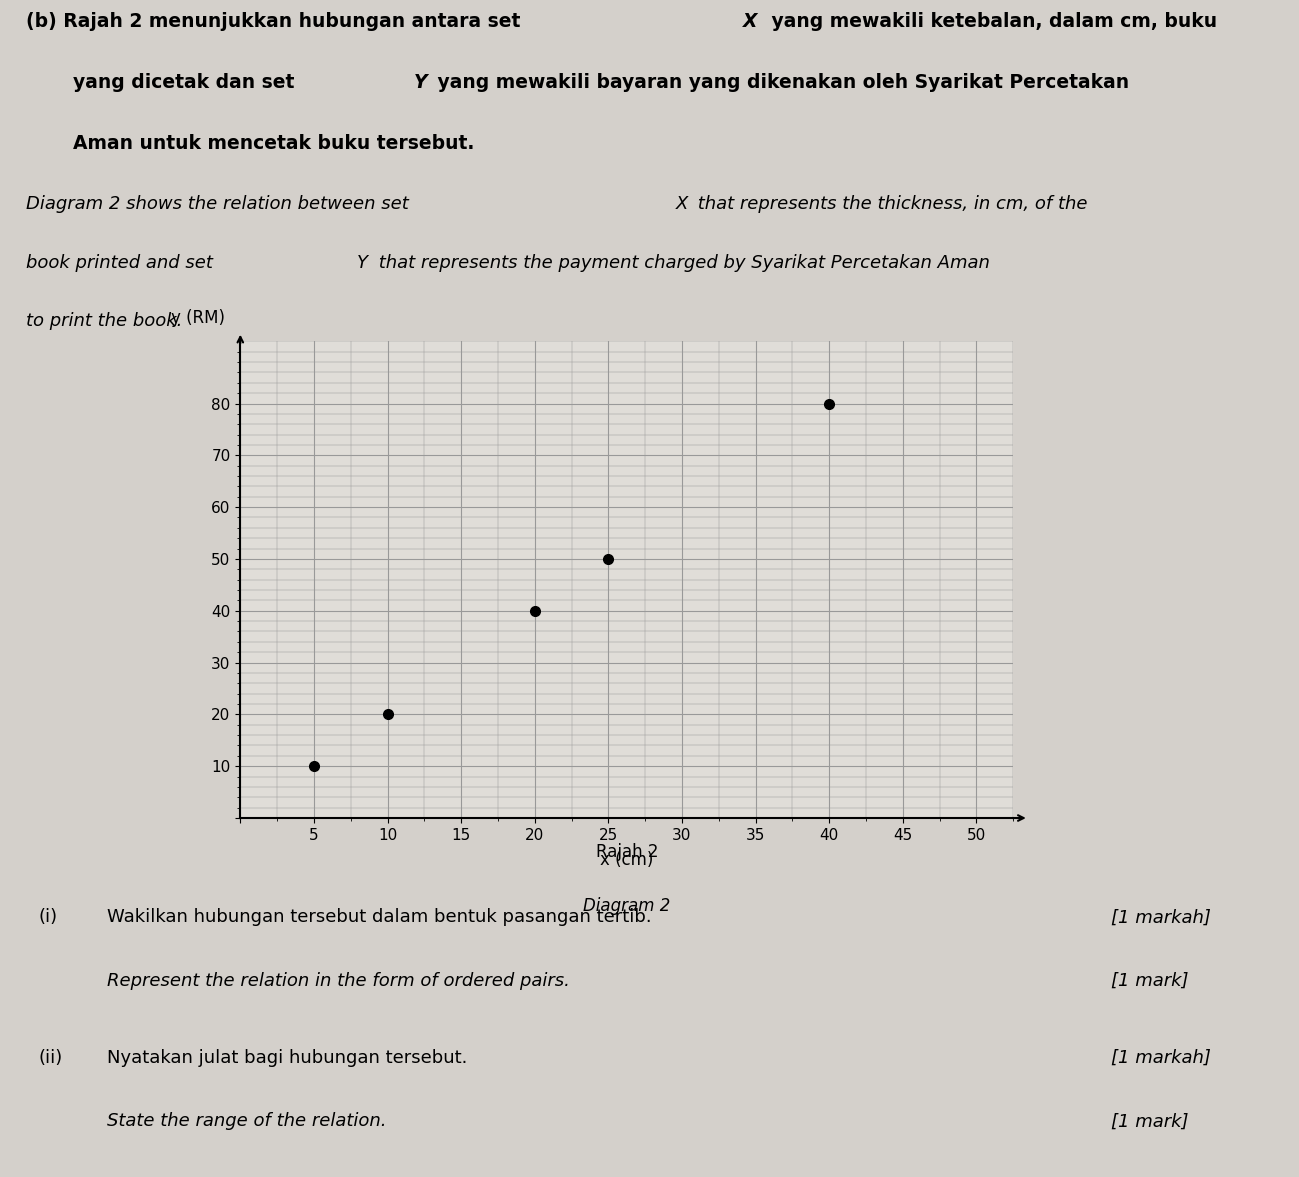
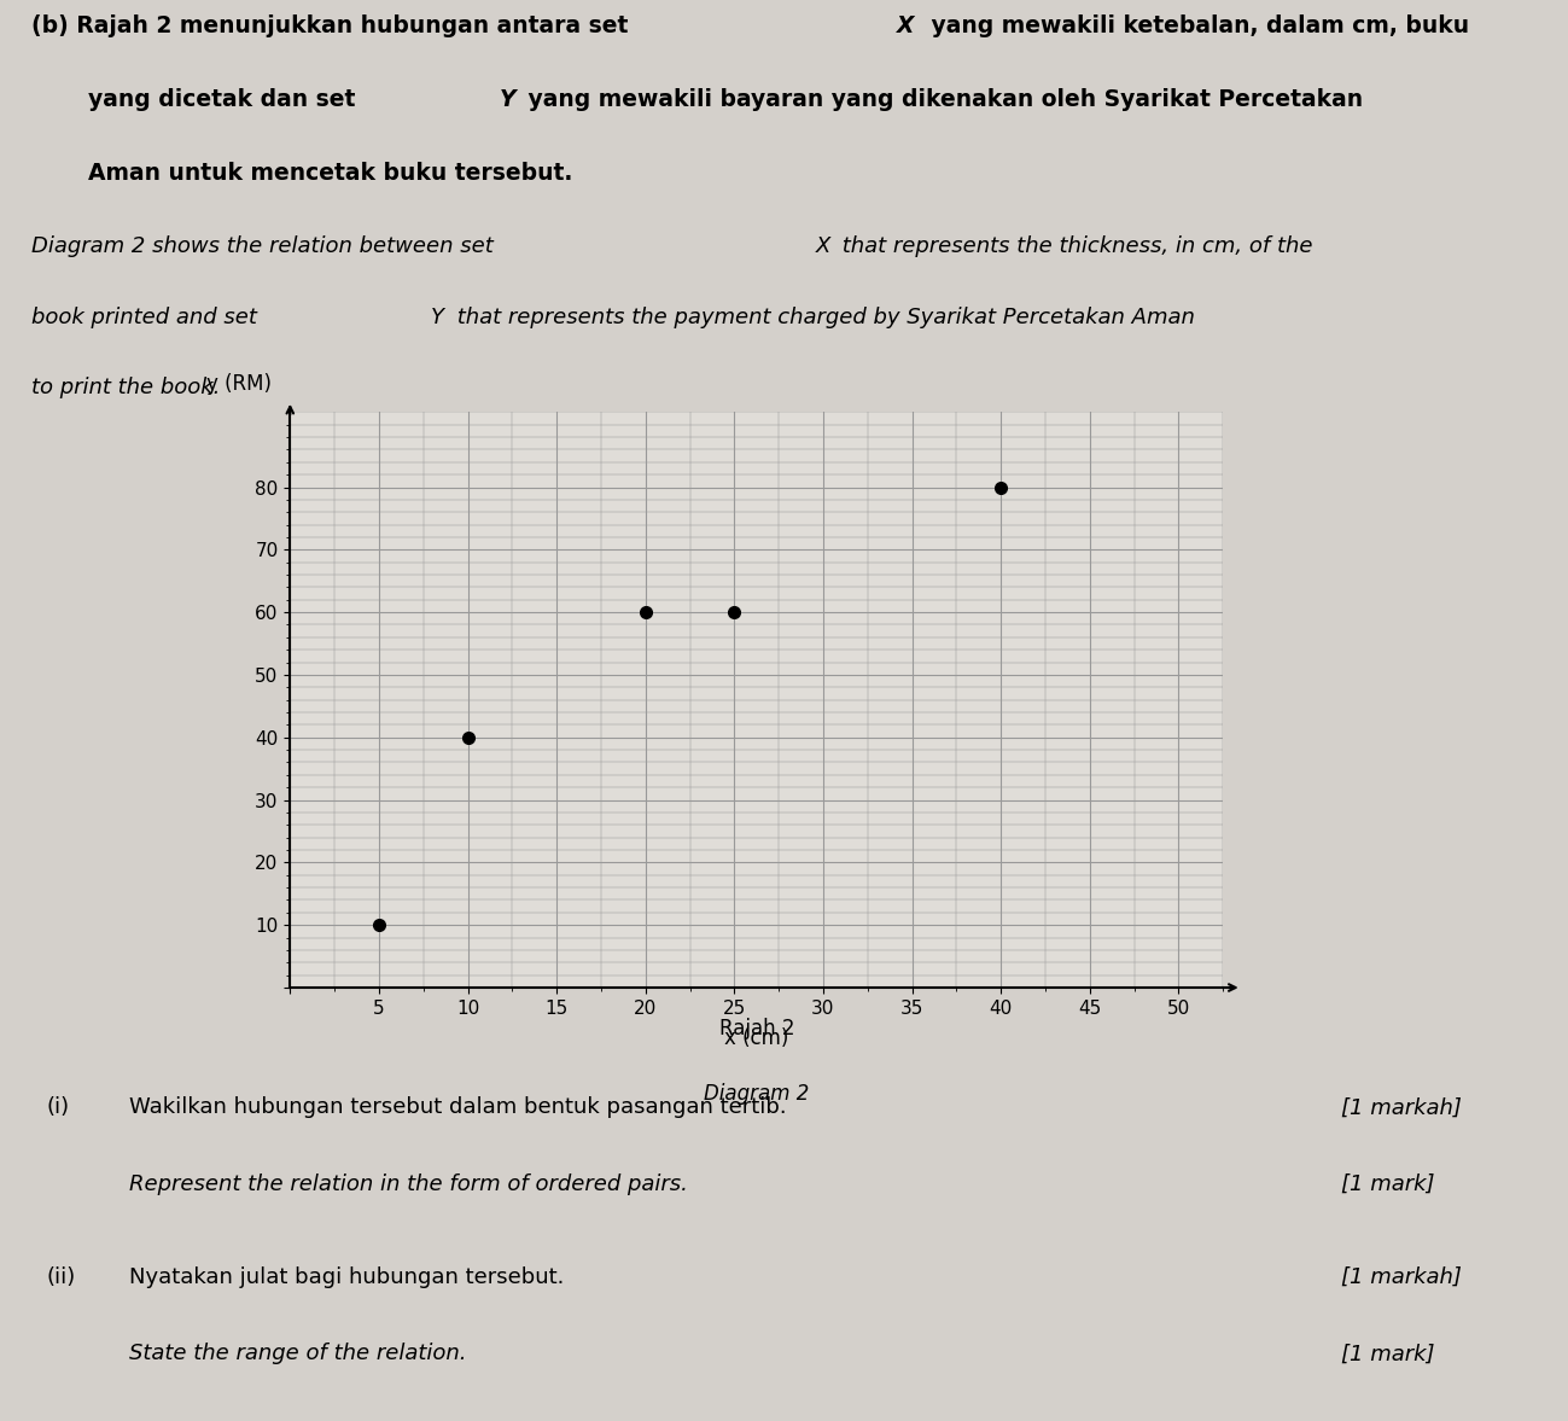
10: 20 -> 40
20: 40 -> 60
25: 50 -> 60
